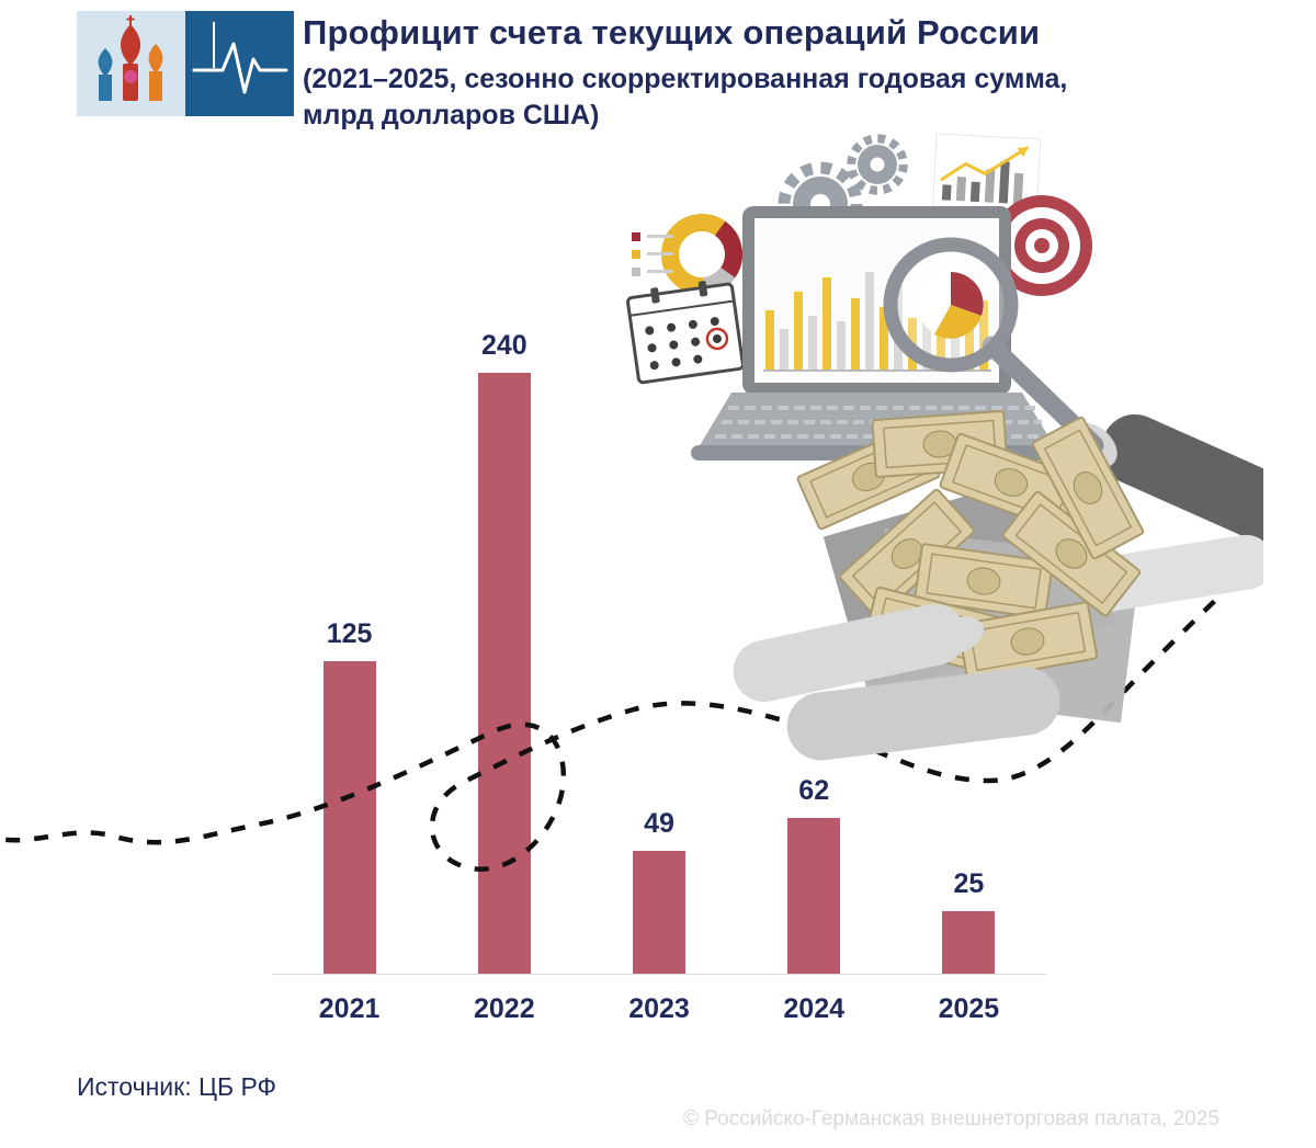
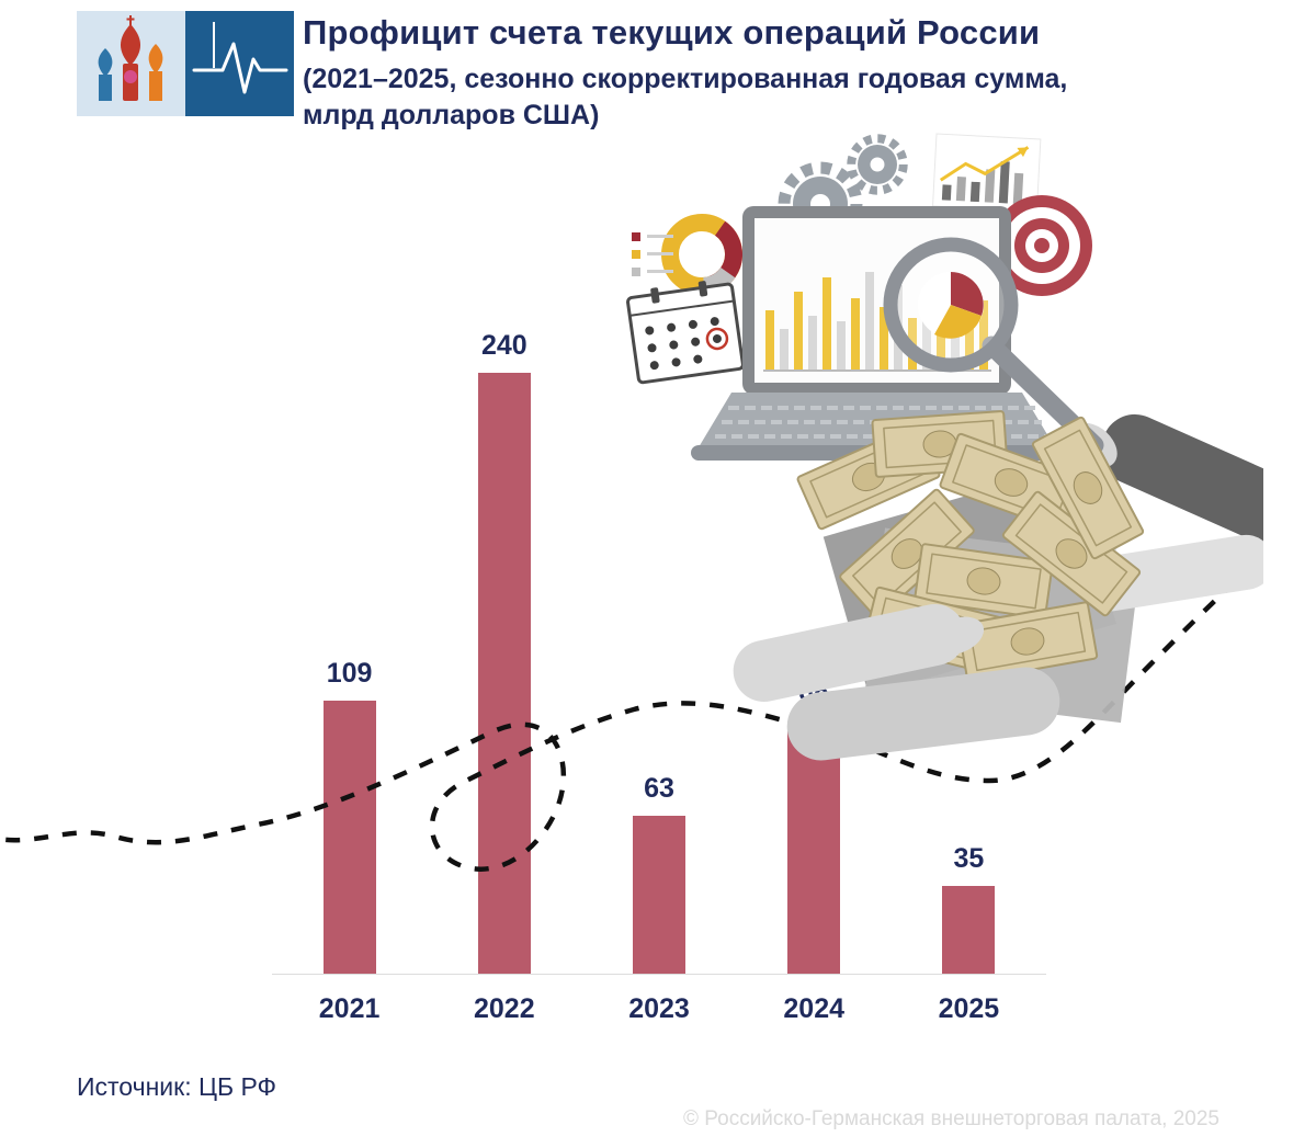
2021: 125 -> 109
2023: 49 -> 63
2024: 62 -> 99
2025: 25 -> 35
